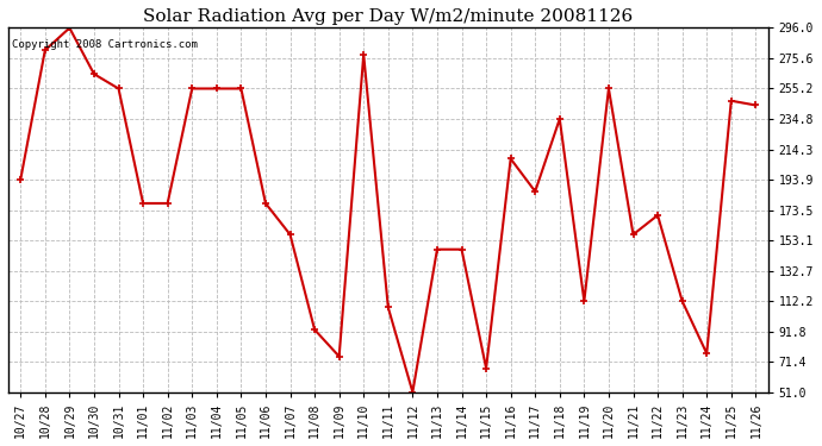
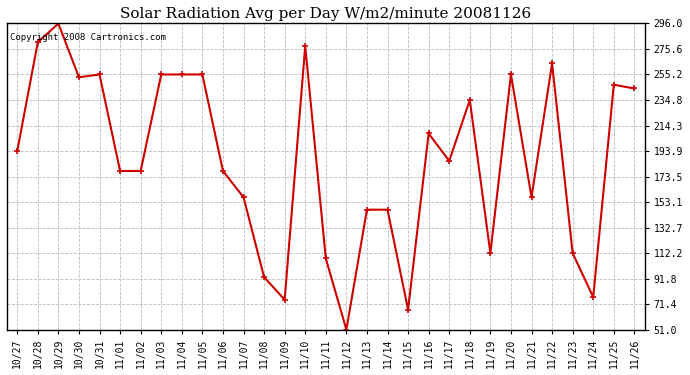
10/30: 265 -> 253
11/22: 170 -> 264
